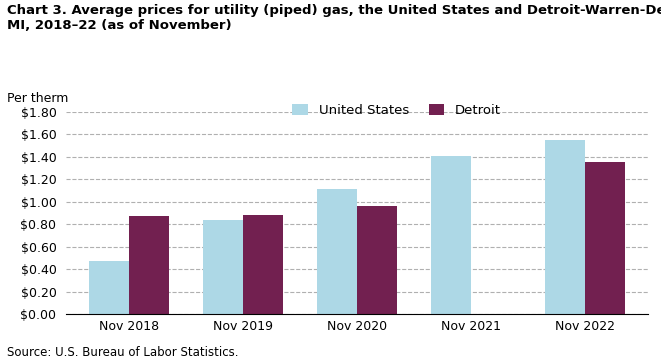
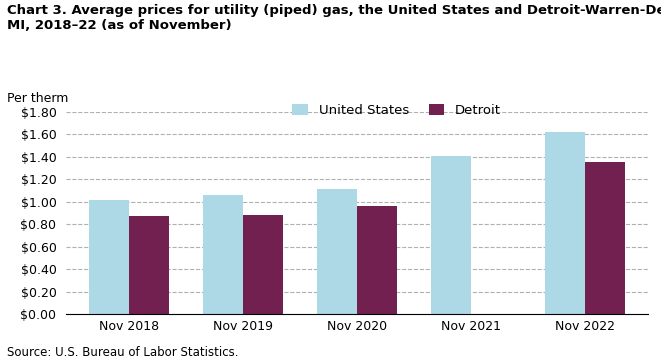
United States/Nov 2018: $0.47 -> $1.02
United States/Nov 2019: $0.84 -> $1.06
United States/Nov 2022: $1.55 -> $1.62
